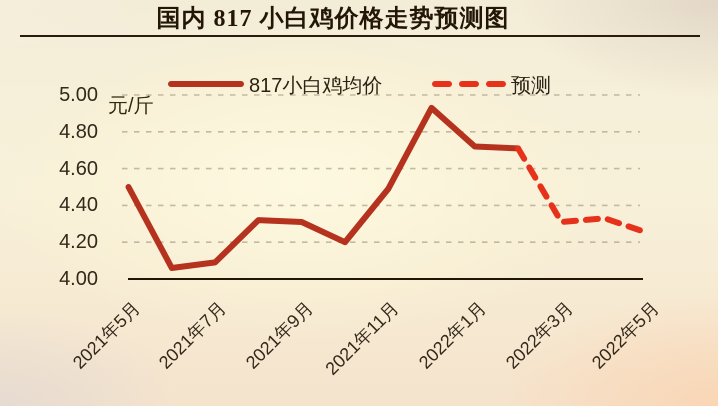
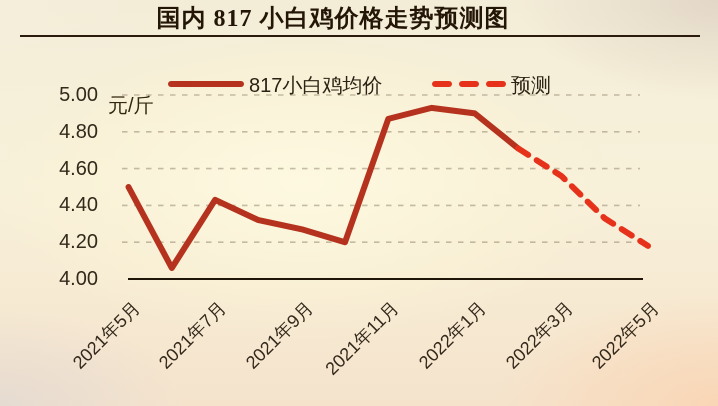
817小白鸡均价/2021年7月: 4.09 -> 4.43
817小白鸡均价/2021年9月: 4.31 -> 4.27
817小白鸡均价/2021年11月: 4.49 -> 4.87
817小白鸡均价/2022年1月: 4.72 -> 4.90
预测/2022年3月: 4.31 -> 4.56
预测/2022年5月: 4.25 -> 4.18
